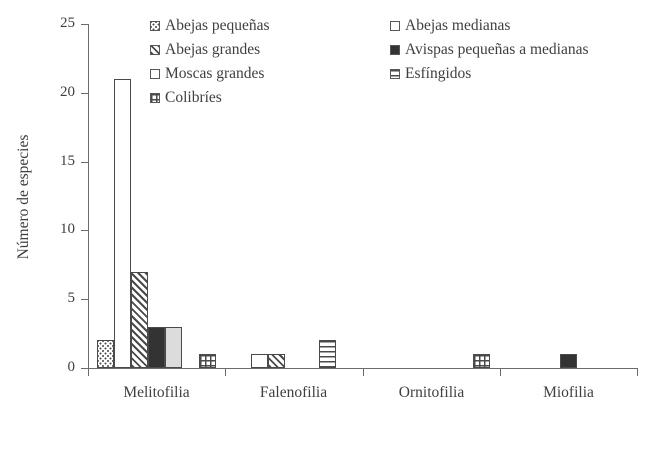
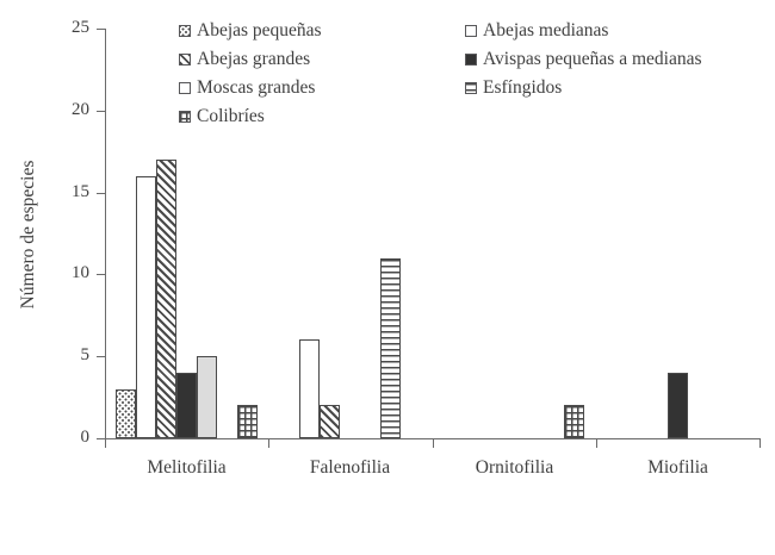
Abejas pequeñas/Melitofilia: 2 -> 3
Abejas medianas/Melitofilia: 21 -> 16
Abejas grandes/Melitofilia: 7 -> 17
Avispas pequeñas a medianas/Melitofilia: 3 -> 4
Moscas grandes/Melitofilia: 3 -> 5
Colibríes/Melitofilia: 1 -> 2
Abejas medianas/Falenofilia: 1 -> 6
Abejas grandes/Falenofilia: 1 -> 2
Esfíngidos/Falenofilia: 2 -> 11
Colibríes/Ornitofilia: 1 -> 2
Avispas pequeñas a medianas/Miofilia: 1 -> 4
